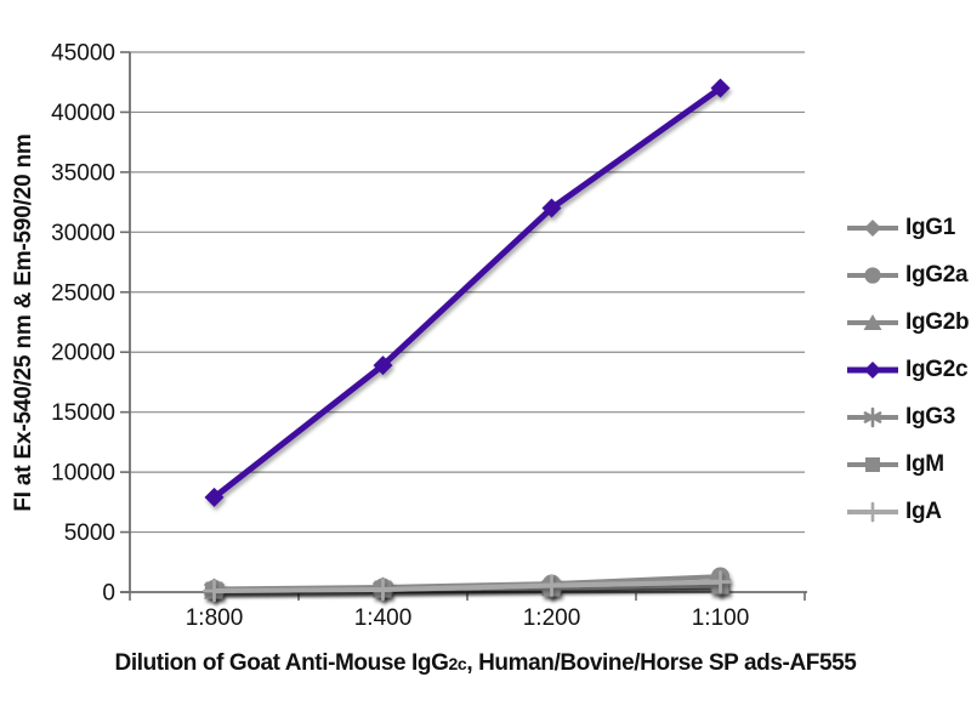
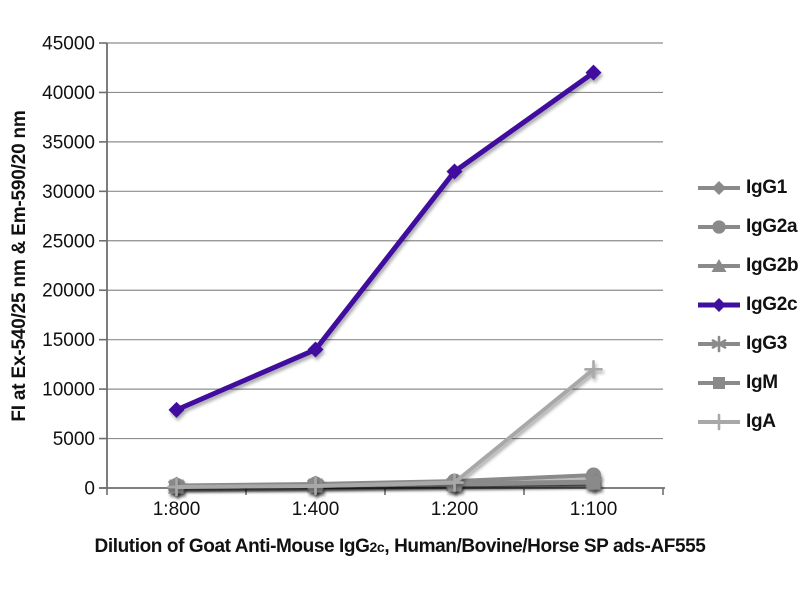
IgG2c/1:400: 19000 -> 14000
IgA/1:100: 1000 -> 12000
